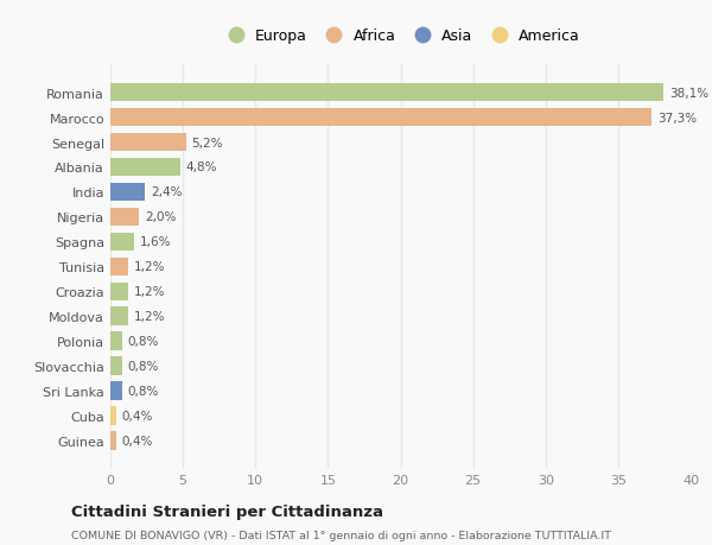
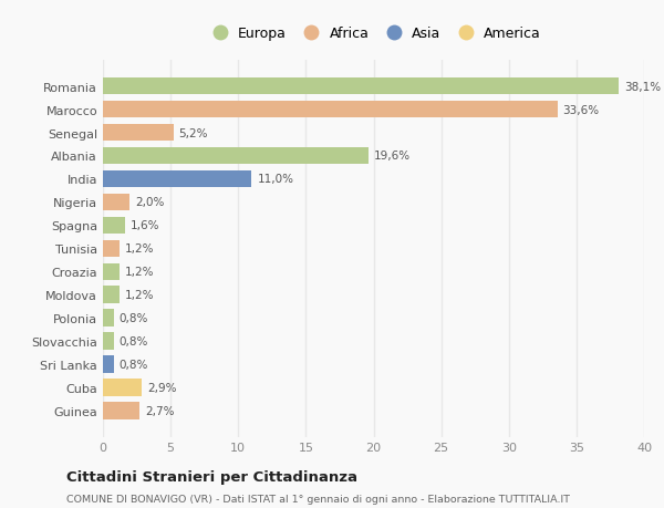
Marocco: 37,3% -> 33,6%
Albania: 4,8% -> 19,6%
India: 2,4% -> 11,0%
Cuba: 0,4% -> 2,9%
Guinea: 0,4% -> 2,7%
